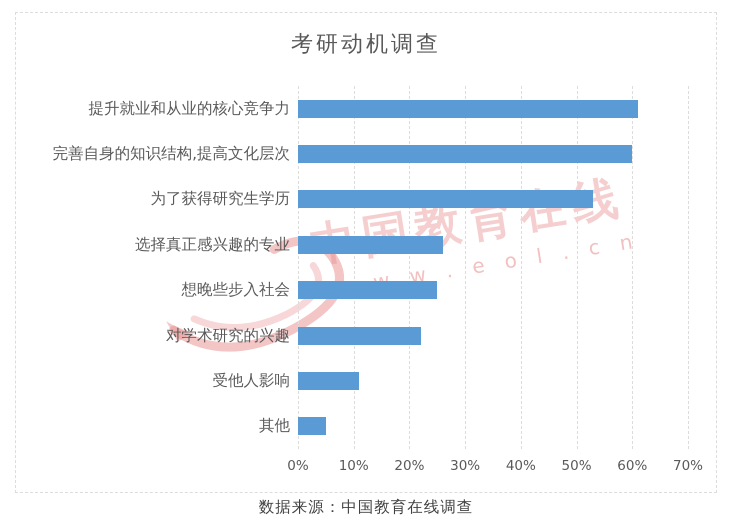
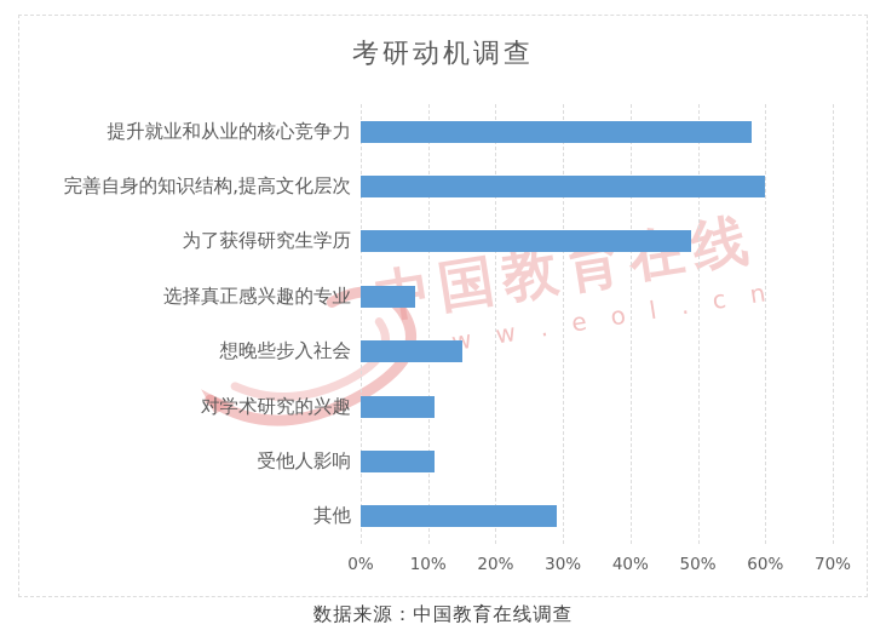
提升就业和从业的核心竞争力: 61% -> 58%
为了获得研究生学历: 53% -> 49%
选择真正感兴趣的专业: 26% -> 8%
想晚些步入社会: 25% -> 15%
对学术研究的兴趣: 22% -> 11%
其他: 5% -> 29%
